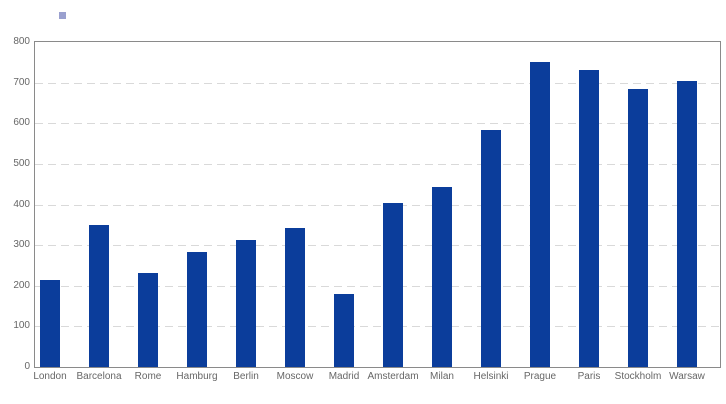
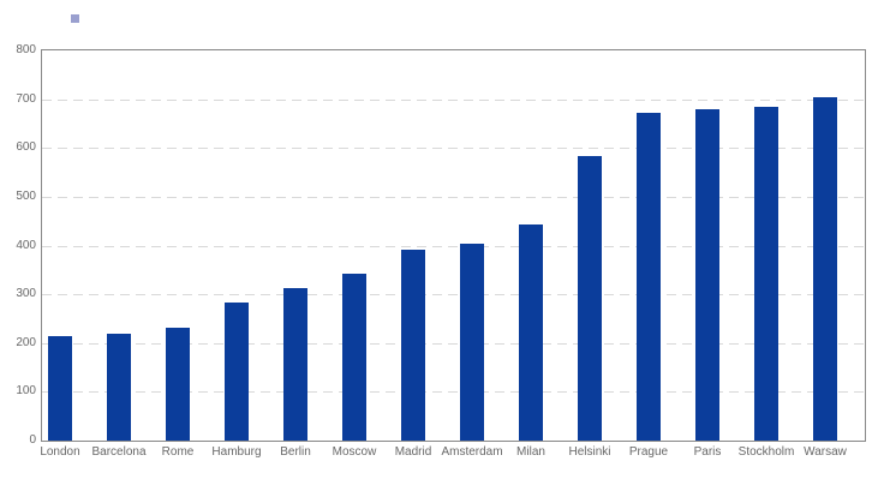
Barcelona: 350 -> 220
Madrid: 180 -> 390
Prague: 750 -> 670
Paris: 730 -> 680
